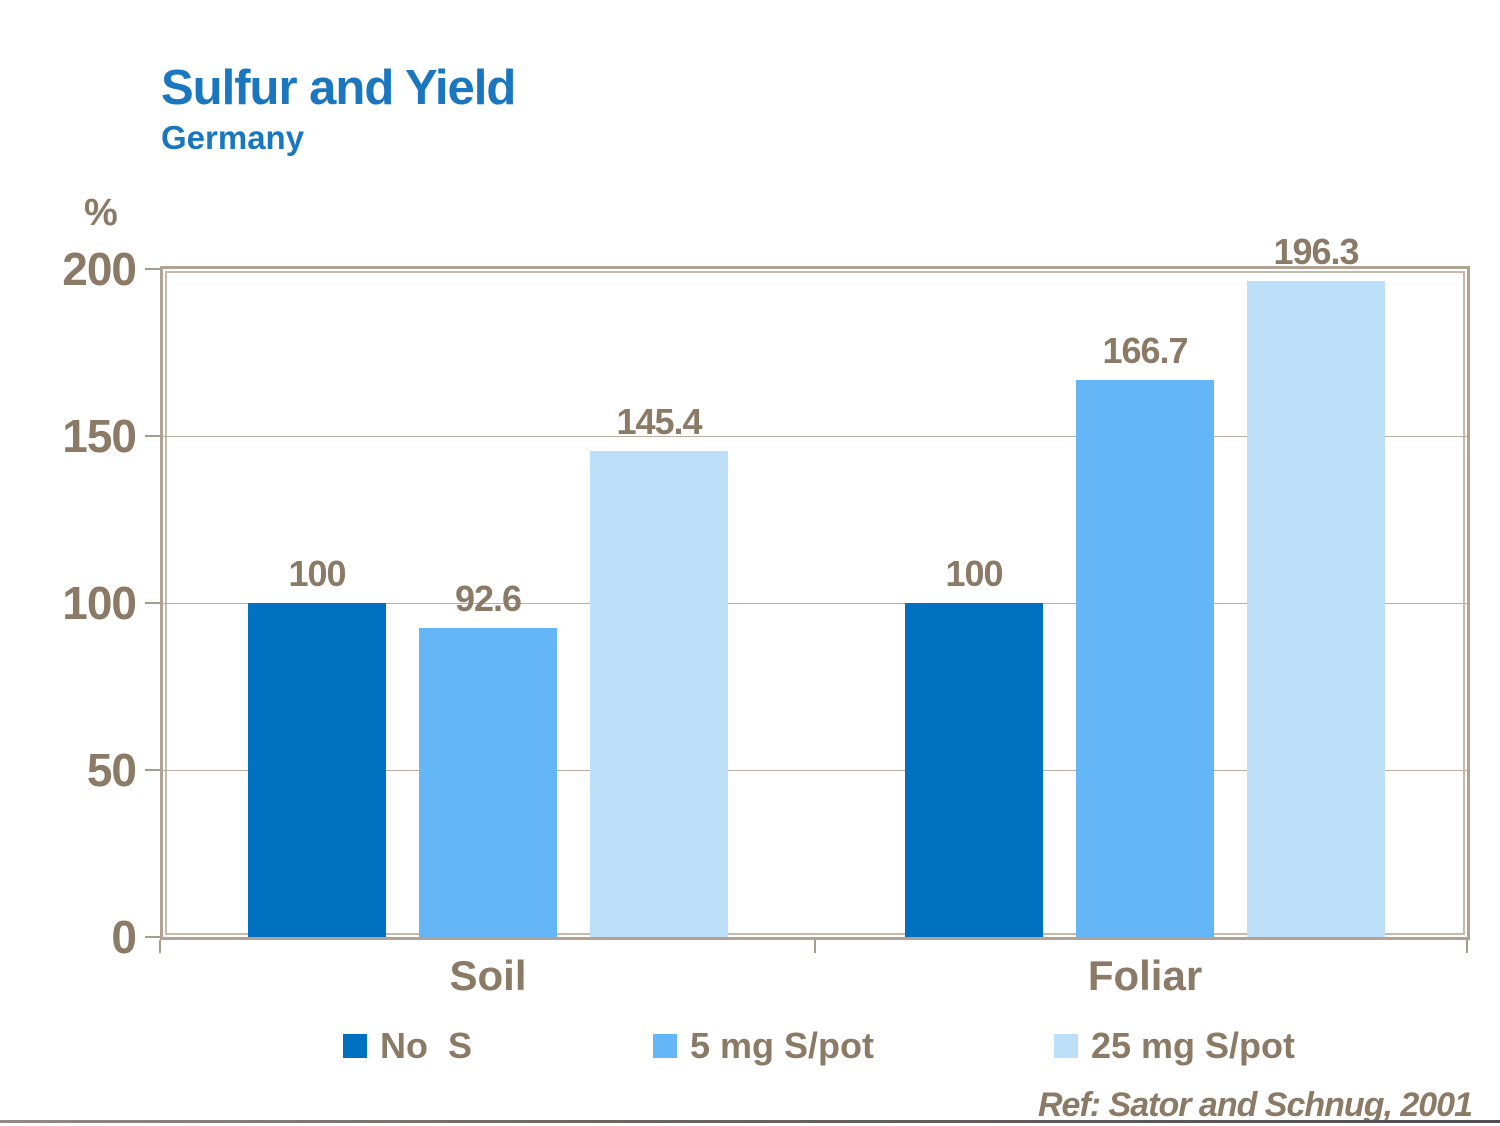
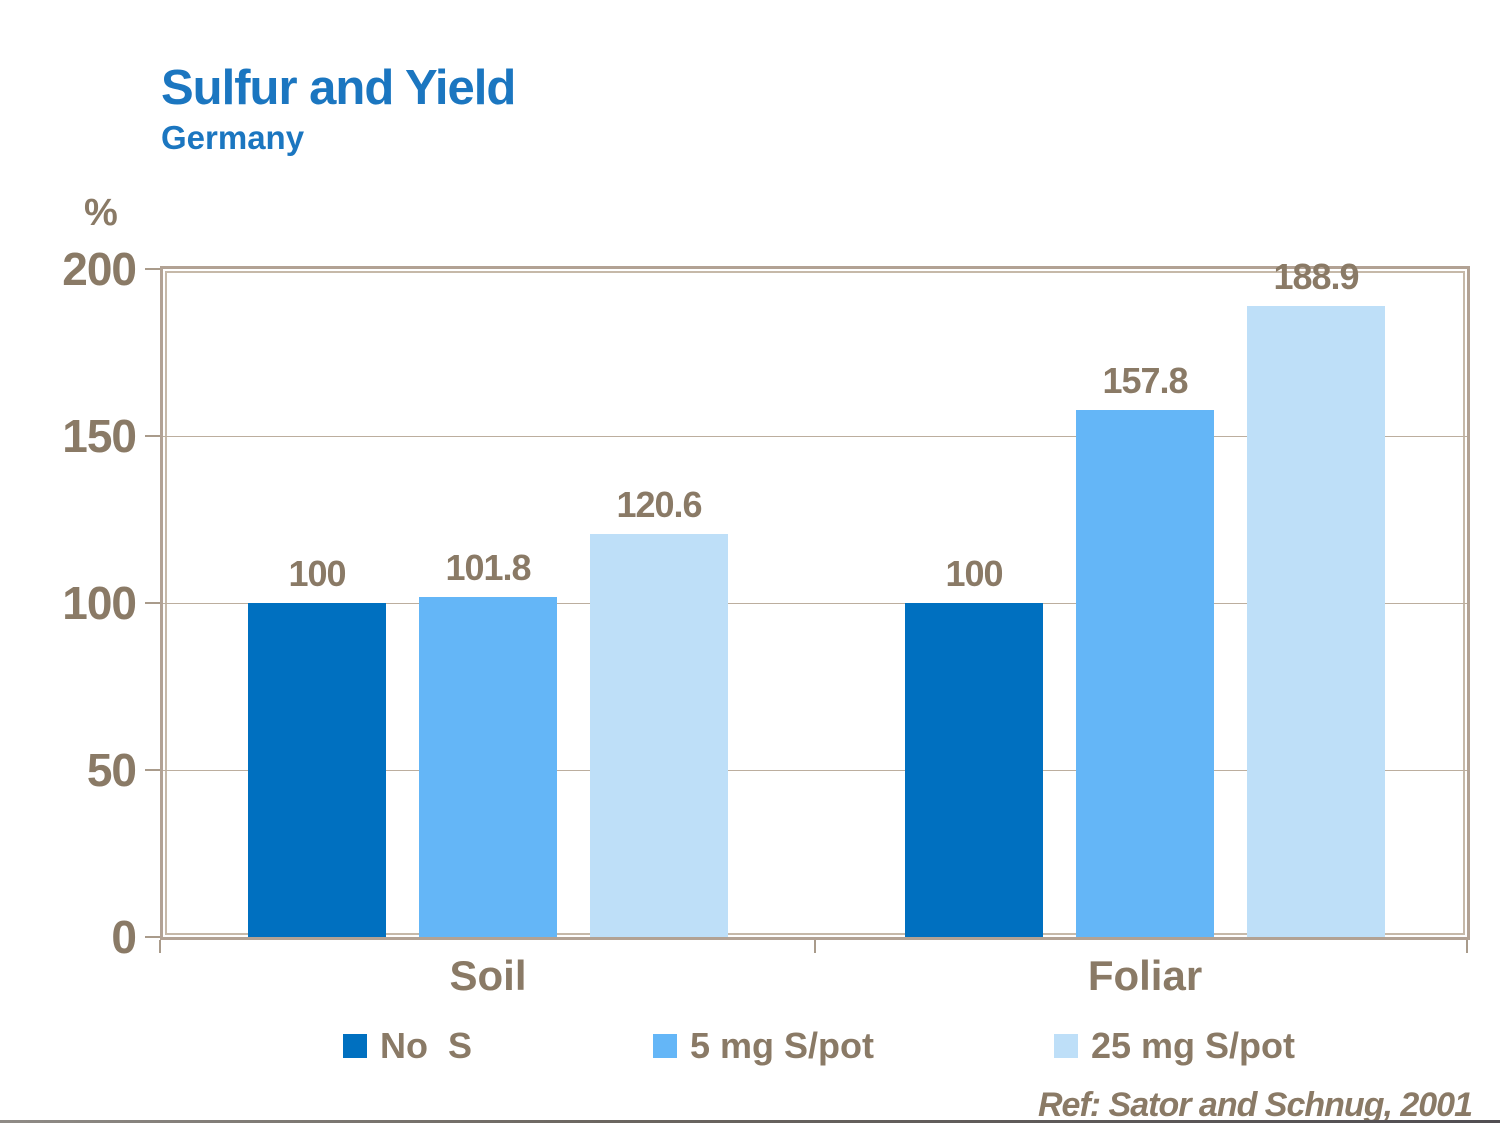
5 mg S/pot/Soil: 92.6 -> 101.8
25 mg S/pot/Soil: 145.4 -> 120.6
5 mg S/pot/Foliar: 166.7 -> 157.8
25 mg S/pot/Foliar: 196.3 -> 188.9
